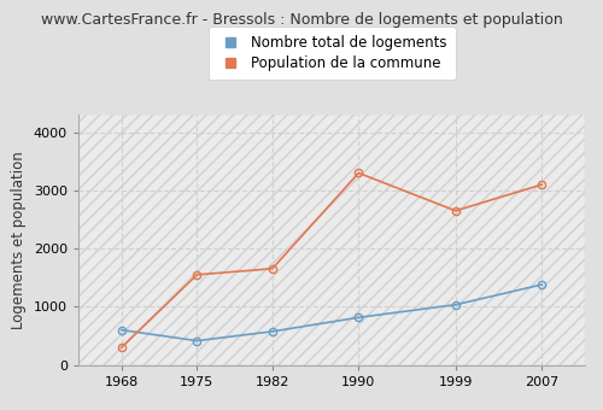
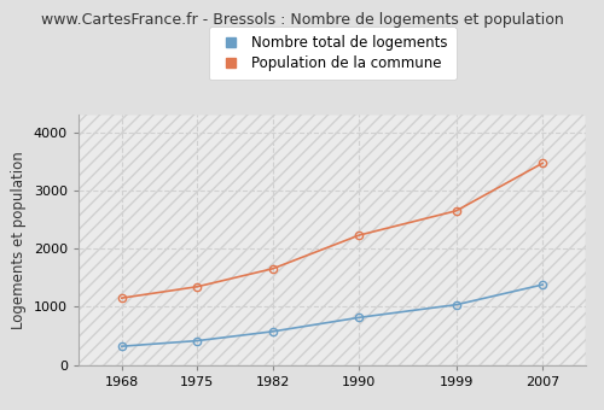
Nombre total de logements/1968: 600 -> 320
Population de la commune/1968: 300 -> 1150
Population de la commune/1975: 1550 -> 1340
Population de la commune/1990: 3300 -> 2230
Population de la commune/2007: 3100 -> 3470
